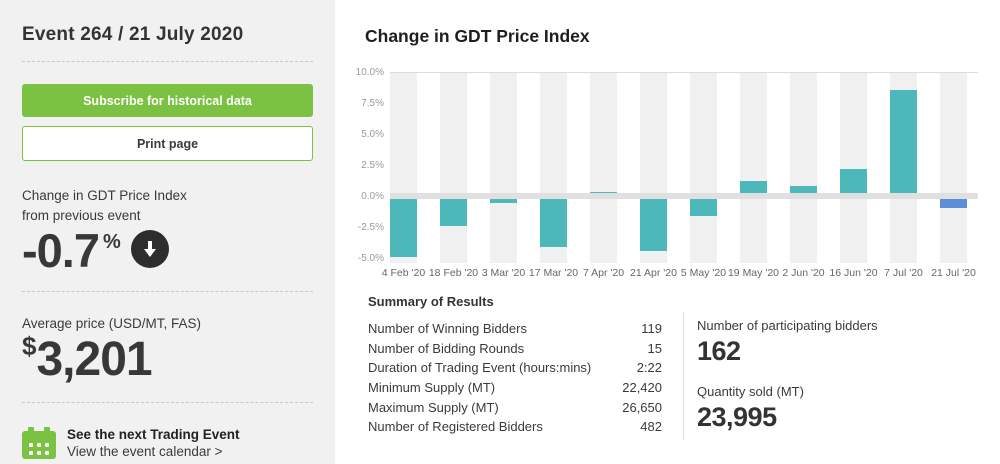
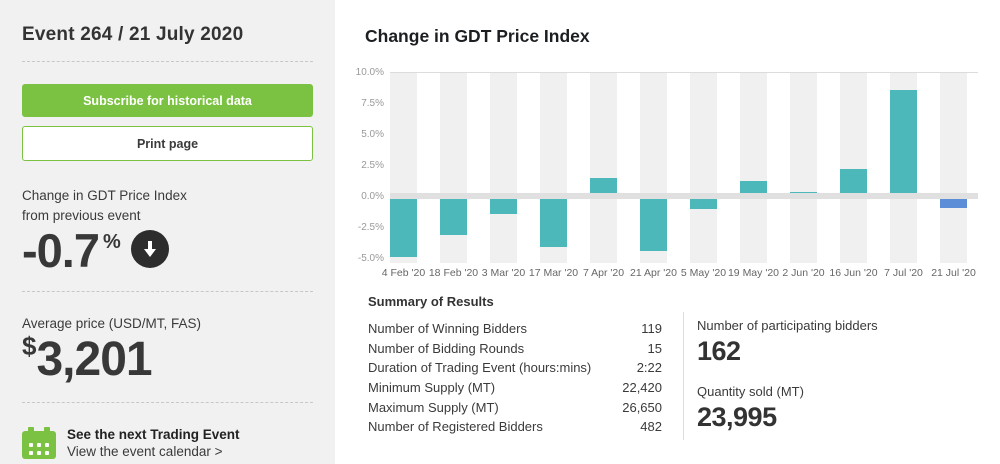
18 Feb '20: -2.2% -> -2.9%
3 Mar '20: -0.3% -> -1.2%
7 Apr '20: 0.1% -> 1.2%
5 May '20: -1.4% -> -0.8%
2 Jun '20: 0.6% -> 0.1%
